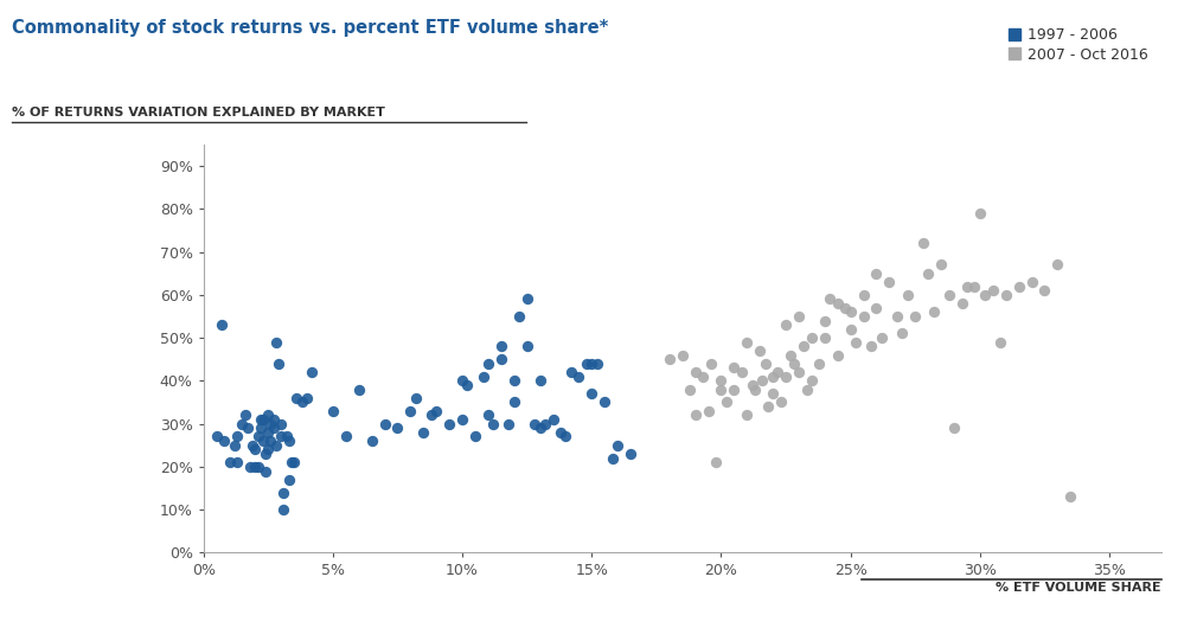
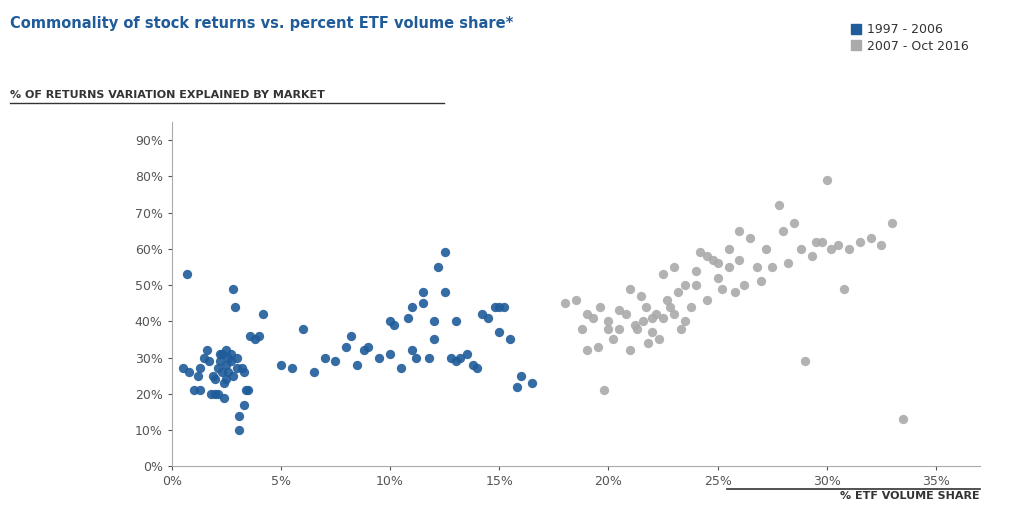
1997 - 2006/5%: 33% -> 28%
